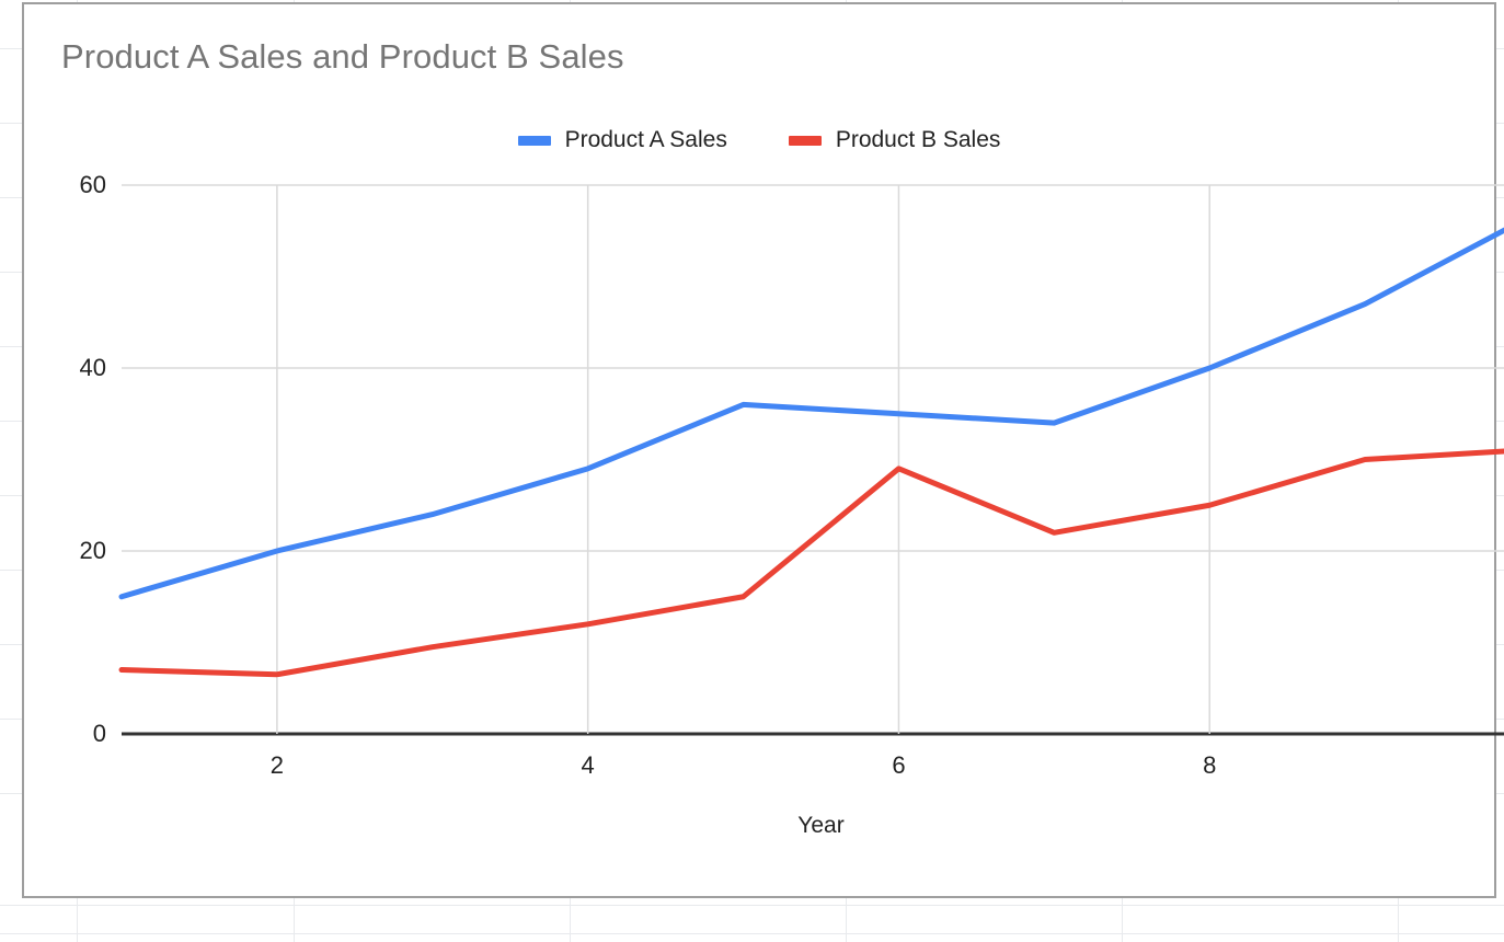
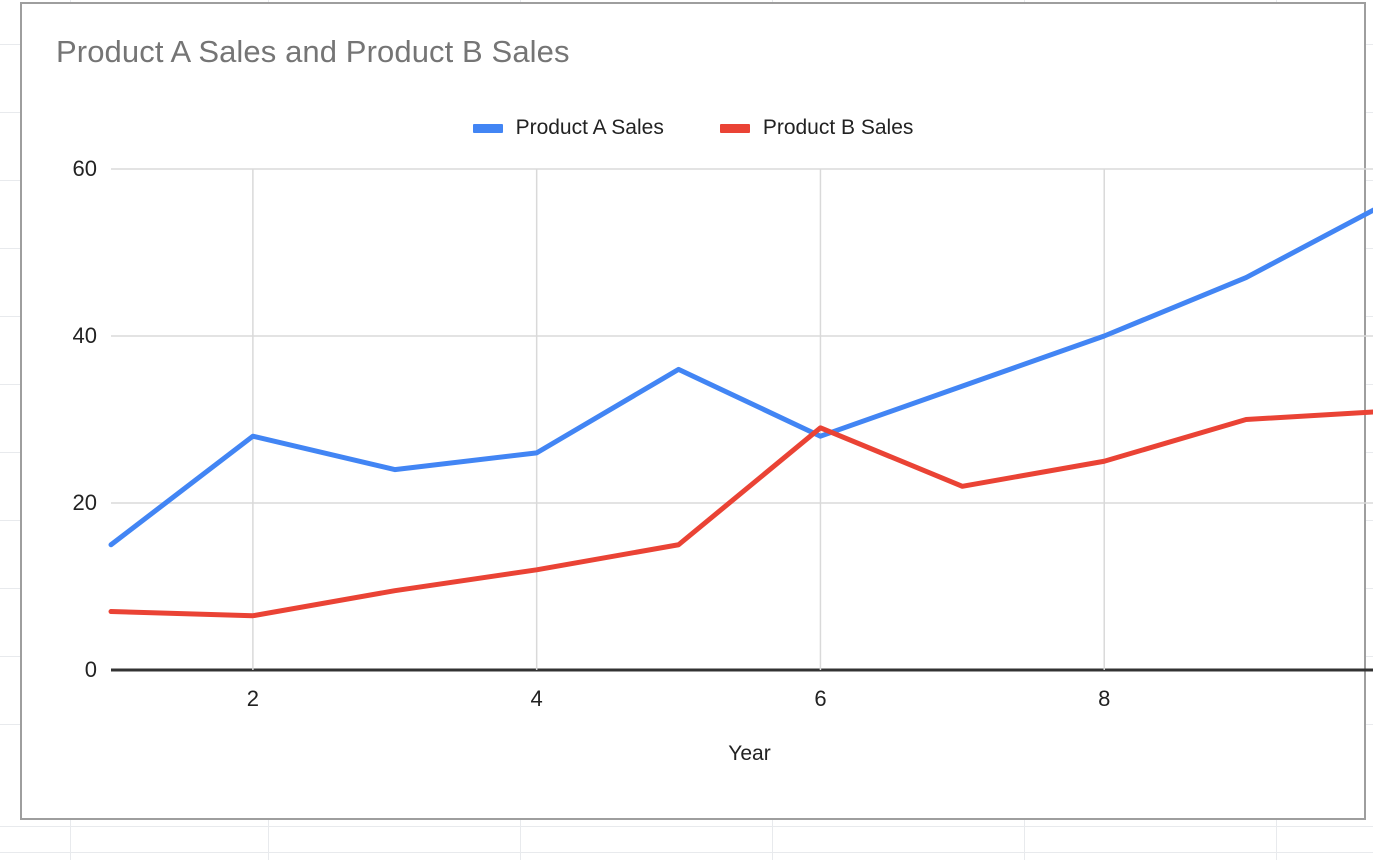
Product A Sales/2: 20 -> 28
Product A Sales/4: 29 -> 26
Product A Sales/6: 35 -> 28
